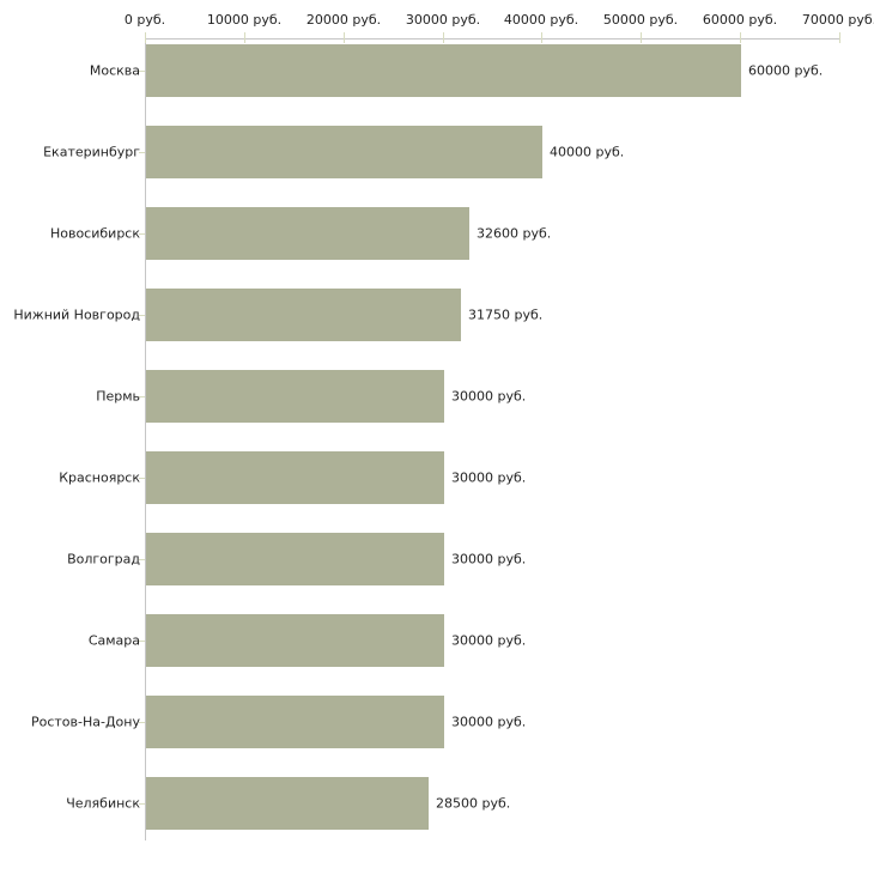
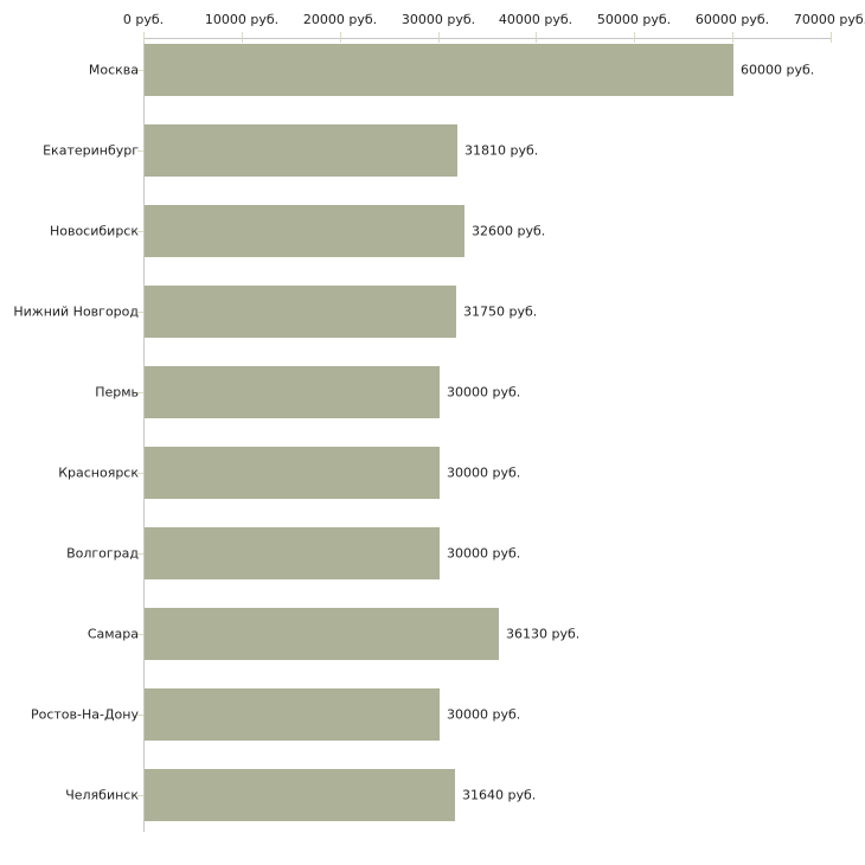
Екатеринбург: 40000 -> 31810
Самара: 30000 -> 36130
Челябинск: 28500 -> 31640
